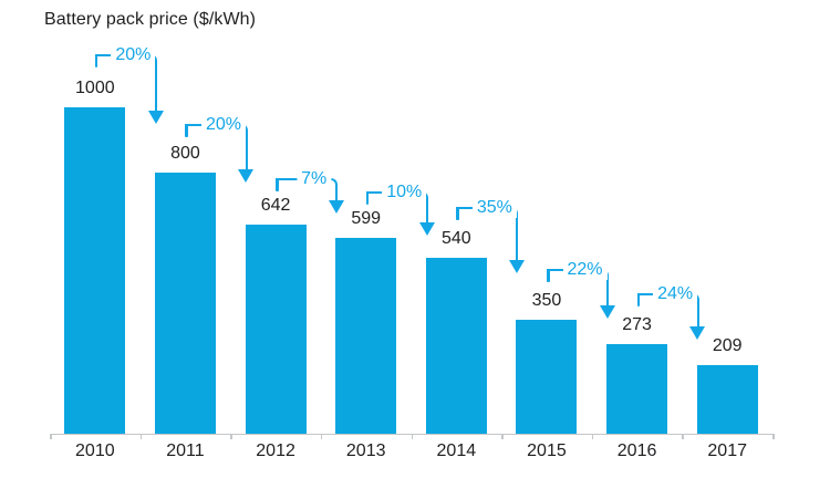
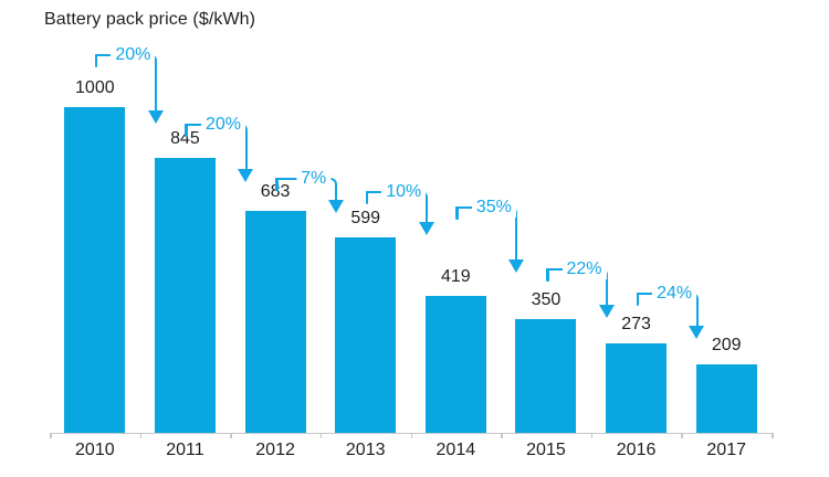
2011: 800 -> 845
2012: 642 -> 683
2014: 540 -> 419
